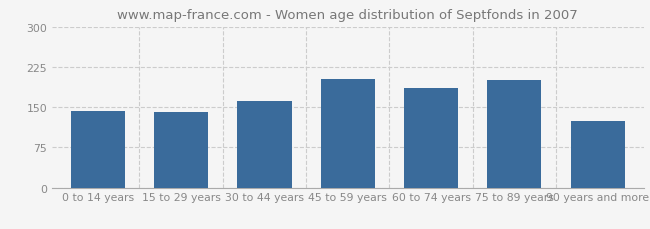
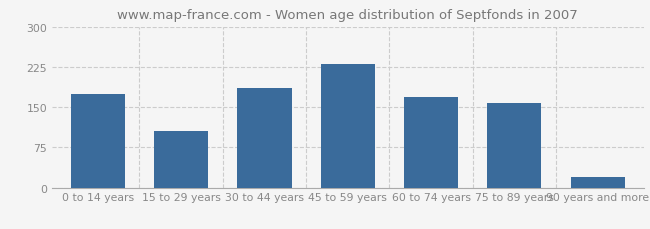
0 to 14 years: 142 -> 175
15 to 29 years: 140 -> 105
30 to 44 years: 162 -> 185
45 to 59 years: 202 -> 230
60 to 74 years: 186 -> 168
75 to 89 years: 200 -> 158
90 years and more: 124 -> 20
